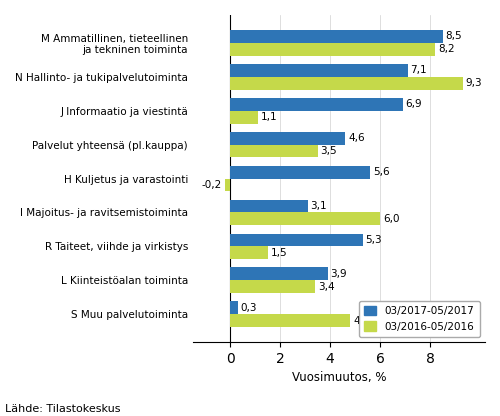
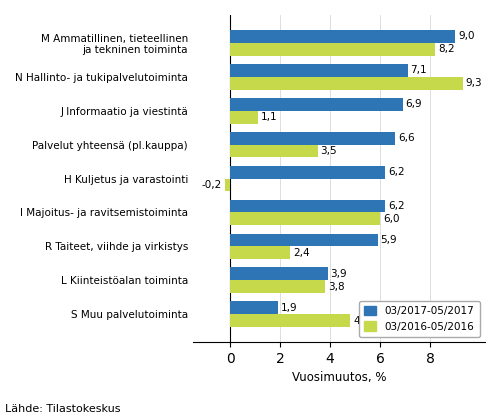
03/2017-05/2017/M Ammatillinen, tieteellinen ja tekninen toiminta: 8,5 -> 9,0
03/2017-05/2017/Palvelut yhteensä (pl.kauppa): 4,6 -> 6,6
03/2017-05/2017/H Kuljetus ja varastointi: 5,6 -> 6,2
03/2017-05/2017/I Majoitus- ja ravitsemistoiminta: 3,1 -> 6,2
03/2017-05/2017/R Taiteet, viihde ja virkistys: 5,3 -> 5,9
03/2016-05/2016/R Taiteet, viihde ja virkistys: 1,5 -> 2,4
03/2016-05/2016/L Kiinteistöalan toiminta: 3,4 -> 3,8
03/2017-05/2017/S Muu palvelutoiminta: 0,3 -> 1,9
